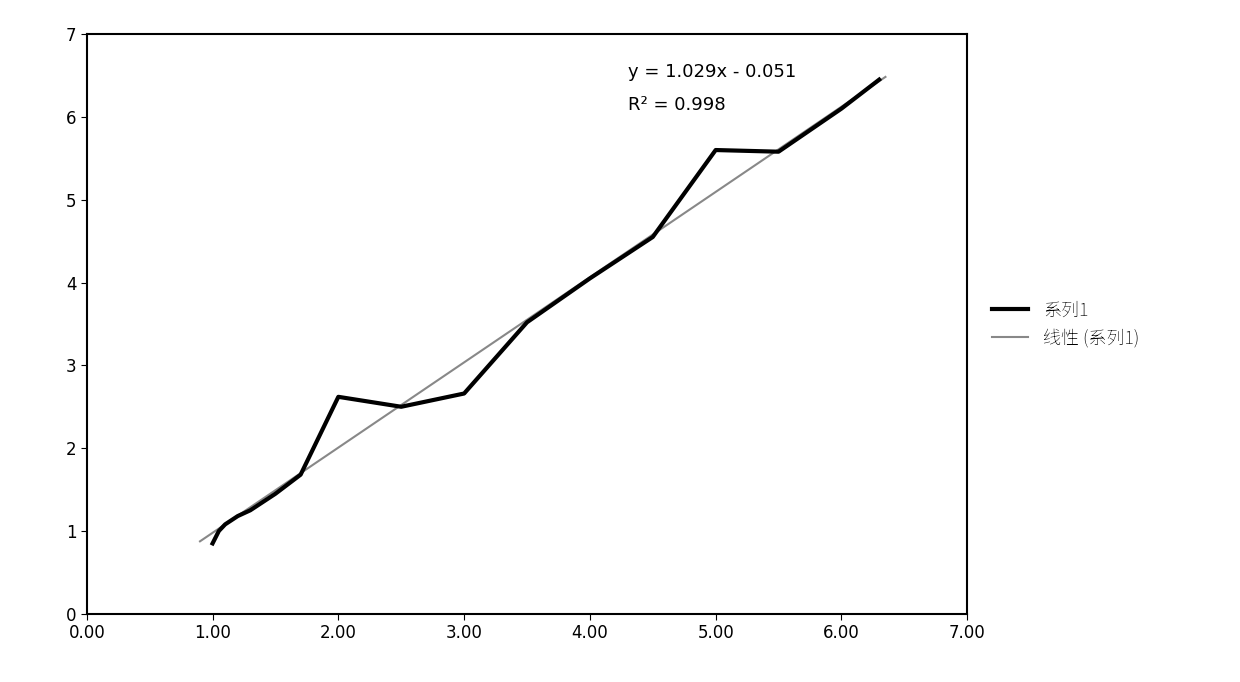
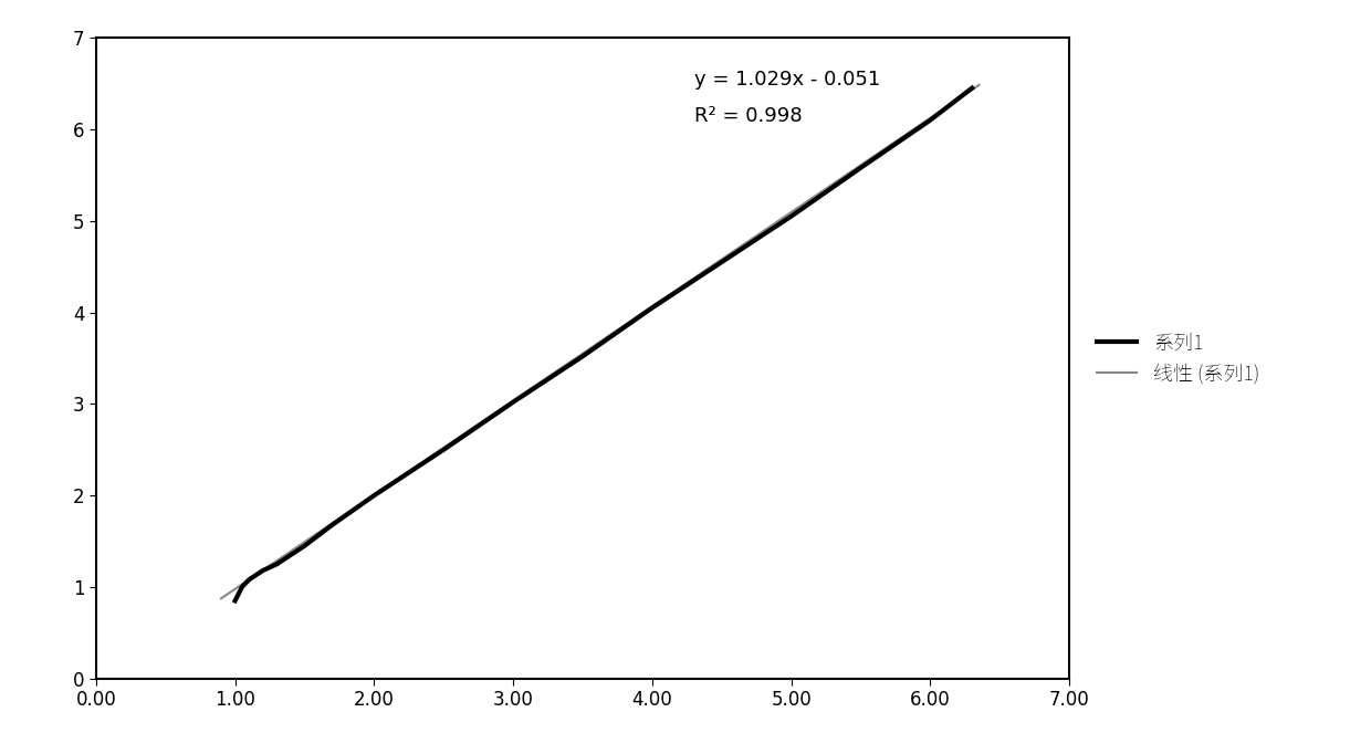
系列1/2.00: 2.62 -> 2.00
系列1/3.00: 2.66 -> 3.02
系列1/5.00: 5.60 -> 5.05
